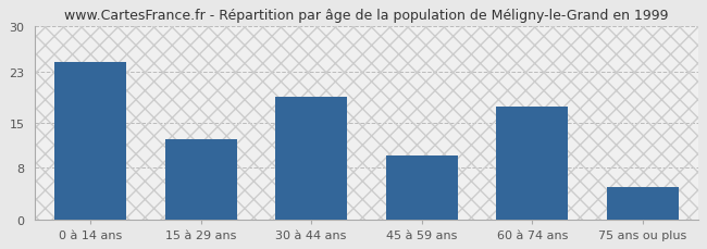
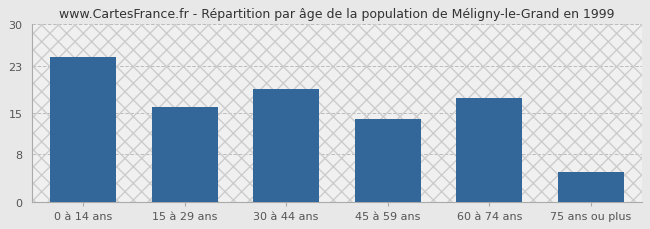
15 à 29 ans: 12.5 -> 16.0
45 à 59 ans: 10.0 -> 14.0
